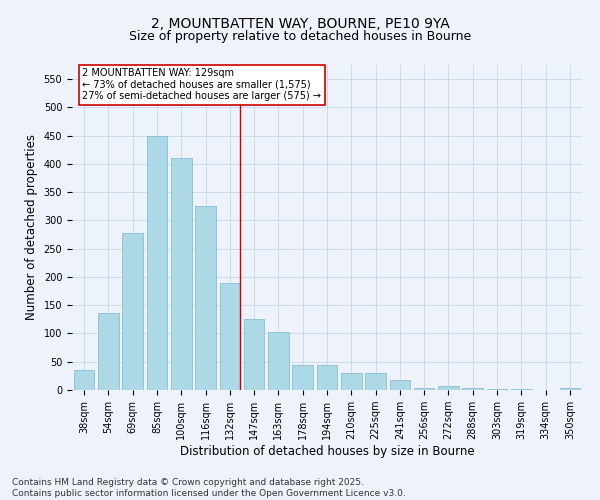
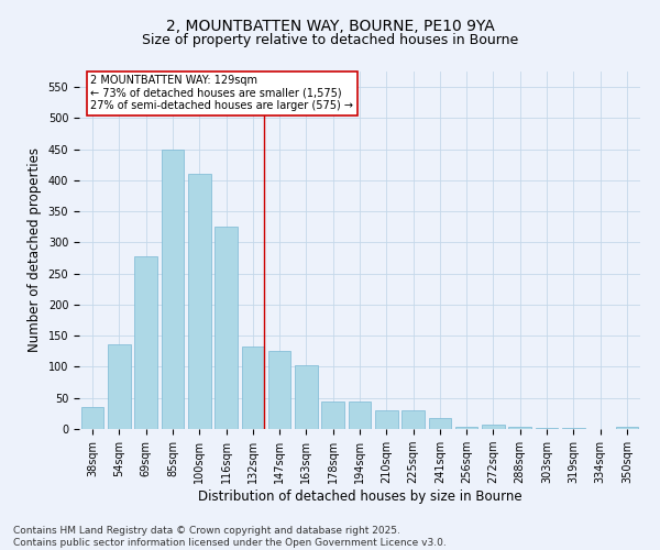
132sqm: 190 -> 132
